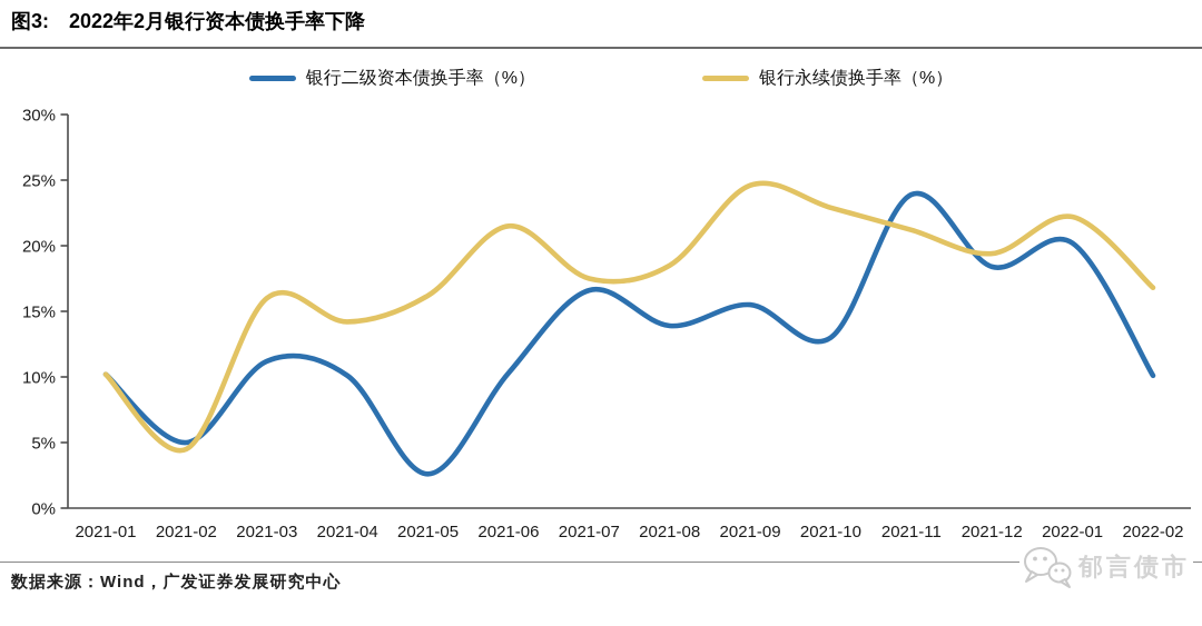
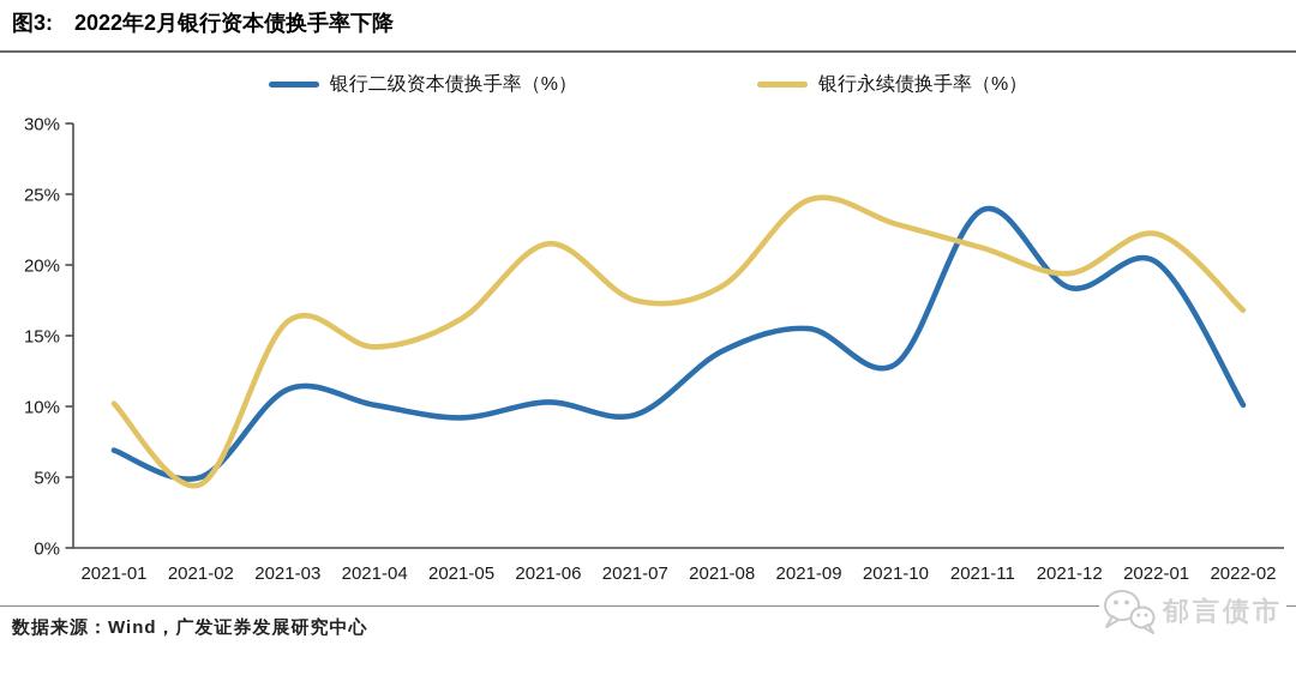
银行二级资本债换手率（%）/2021-01: 10.2% -> 6.9%
银行二级资本债换手率（%）/2021-05: 2.6% -> 9.2%
银行二级资本债换手率（%）/2021-07: 16.6% -> 9.4%
